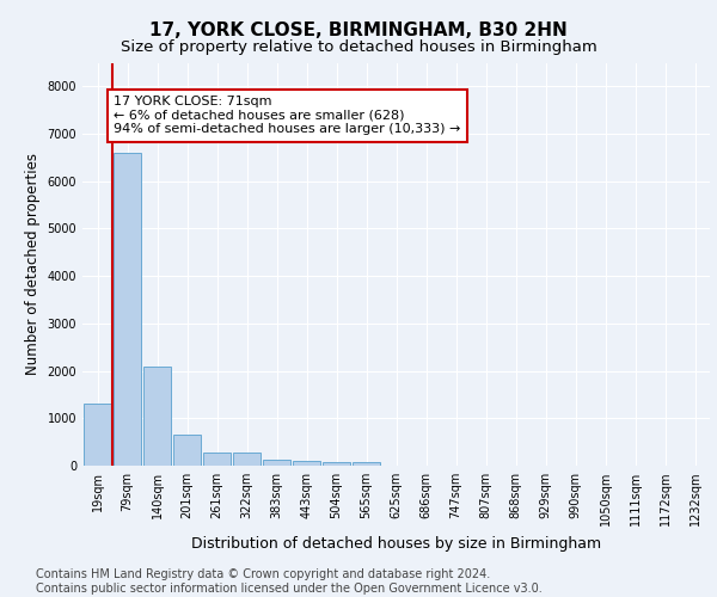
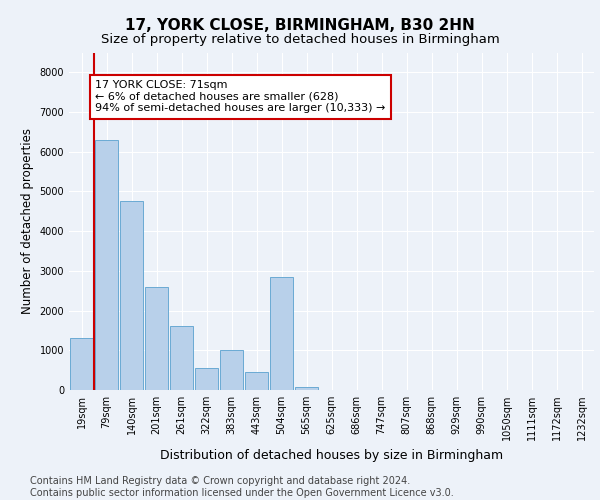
79sqm: 6600 -> 6300
140sqm: 2080 -> 4750
201sqm: 660 -> 2600
261sqm: 280 -> 1600
322sqm: 270 -> 550
383sqm: 120 -> 1000
443sqm: 100 -> 450
504sqm: 60 -> 2850
